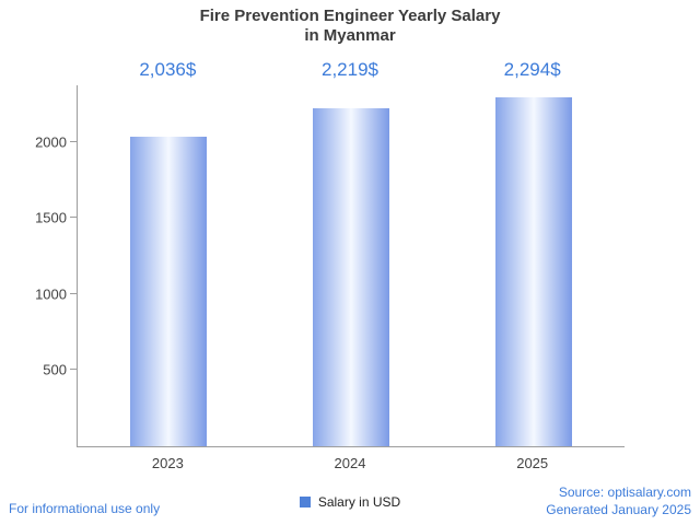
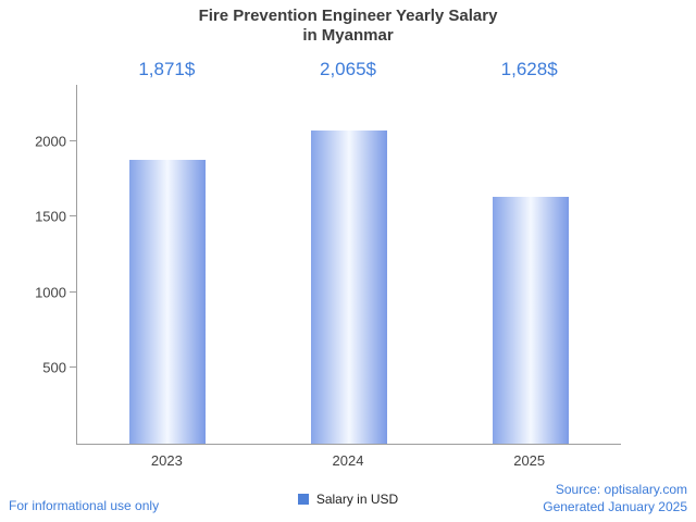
2023: 2,036 -> 1,871
2024: 2,219 -> 2,065
2025: 2,294 -> 1,628
